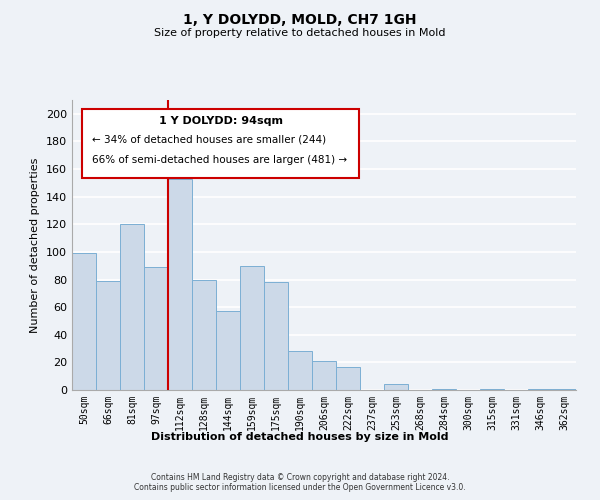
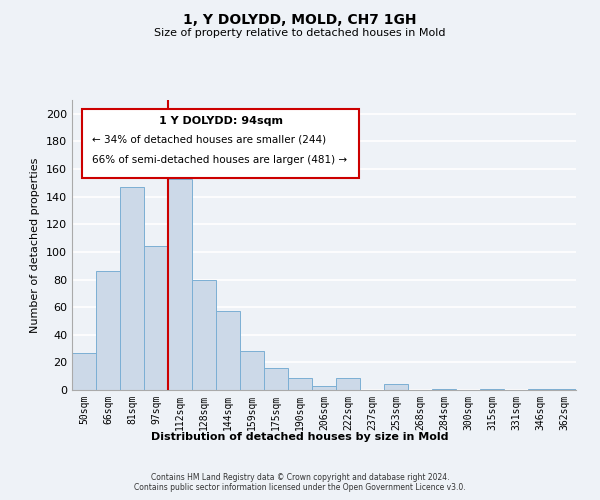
50sqm: 99 -> 27
66sqm: 79 -> 86
81sqm: 120 -> 147
97sqm: 89 -> 104
159sqm: 90 -> 28
175sqm: 78 -> 16
190sqm: 28 -> 9
206sqm: 21 -> 3
222sqm: 17 -> 9
